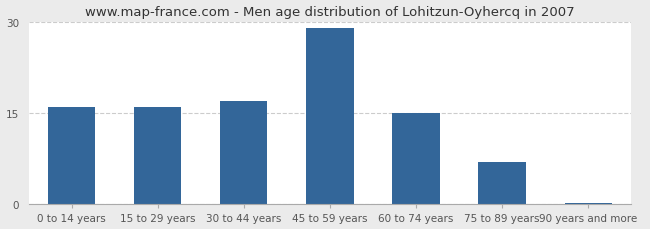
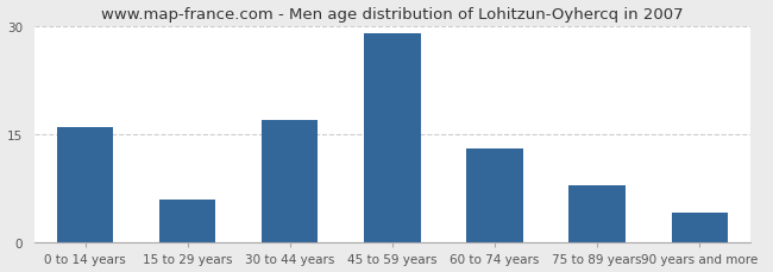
15 to 29 years: 16.0 -> 6.0
60 to 74 years: 15.0 -> 13.0
75 to 89 years: 7.0 -> 8.0
90 years and more: 0.3 -> 4.2
